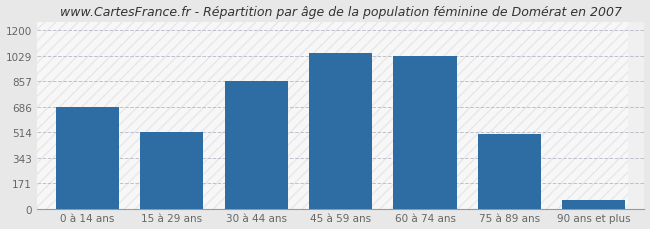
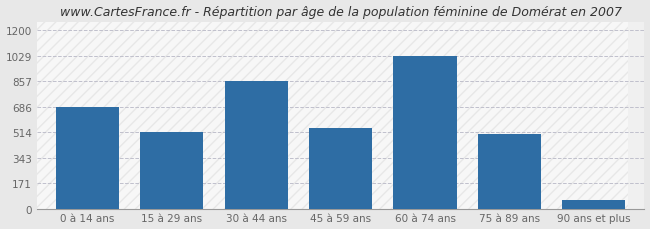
45 à 59 ans: 1050 -> 540
